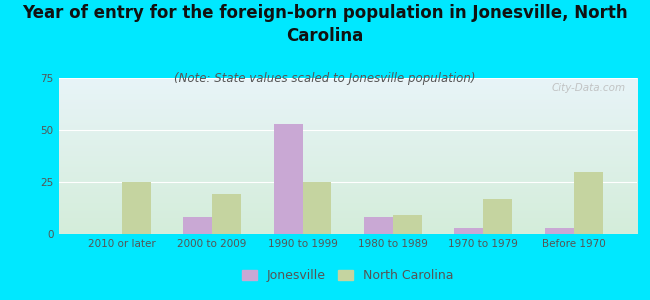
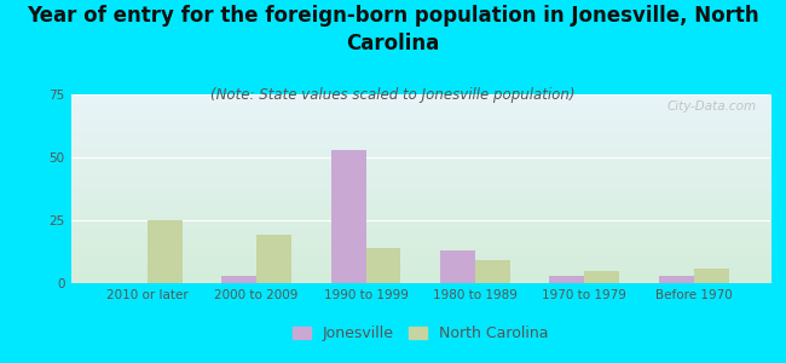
Jonesville/2000 to 2009: 8 -> 3
North Carolina/1990 to 1999: 25 -> 14
Jonesville/1980 to 1989: 8 -> 13
North Carolina/1970 to 1979: 17 -> 5
North Carolina/Before 1970: 30 -> 6
